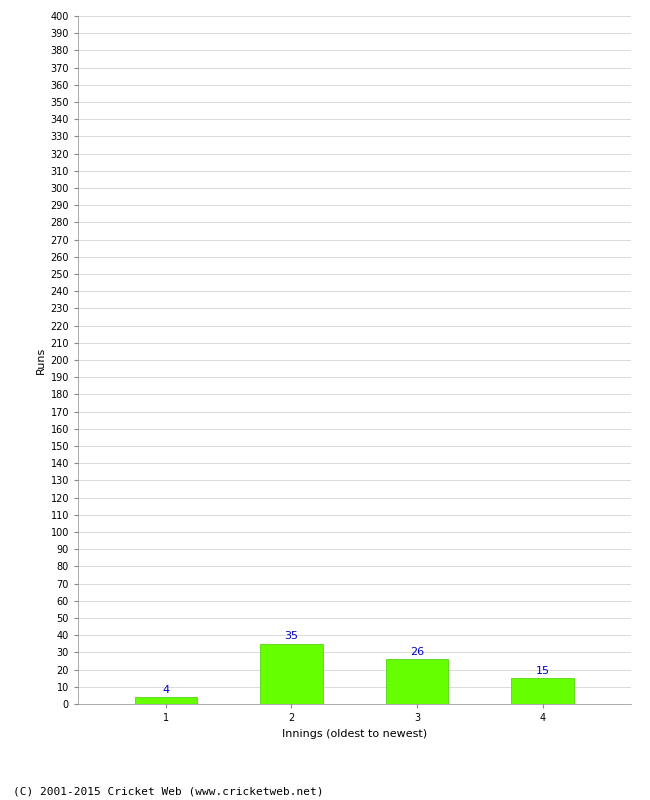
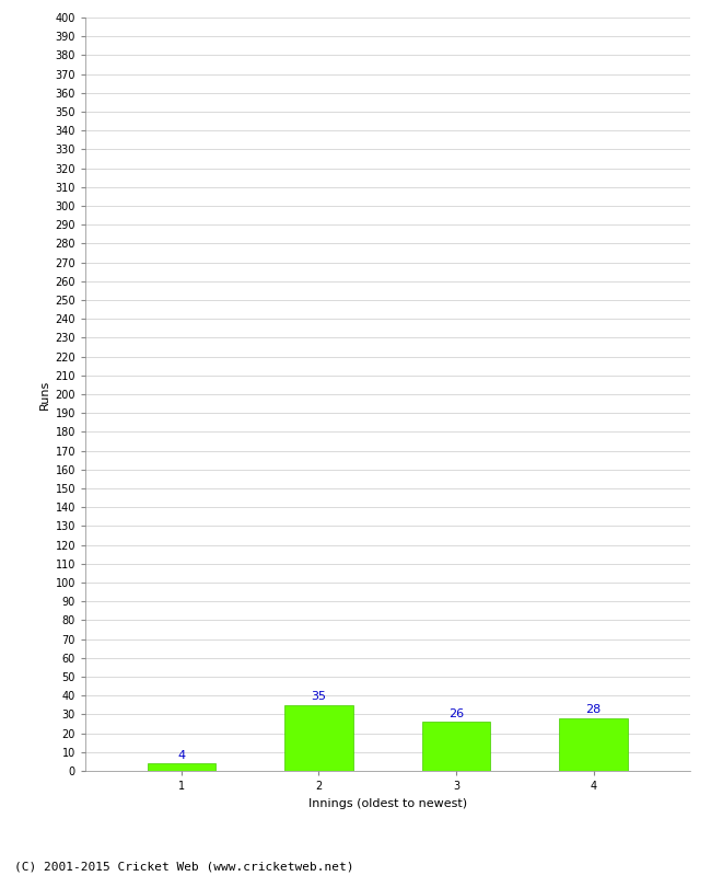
4: 15 -> 28
